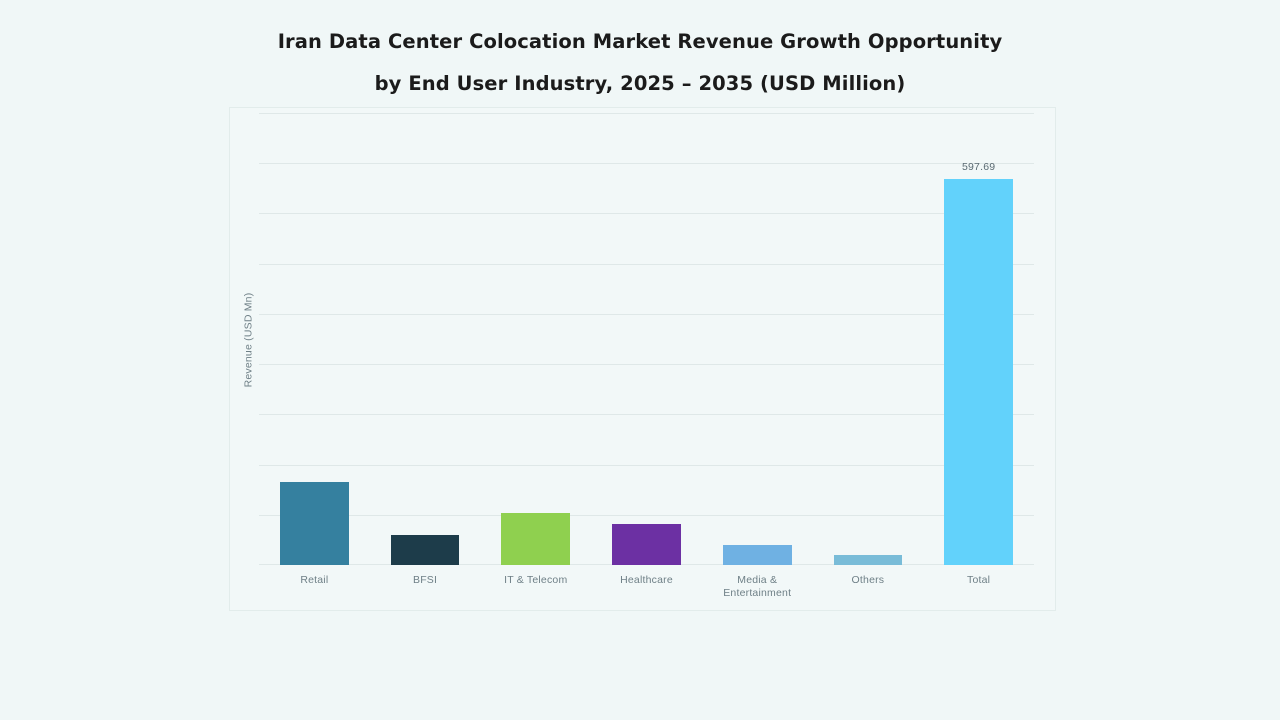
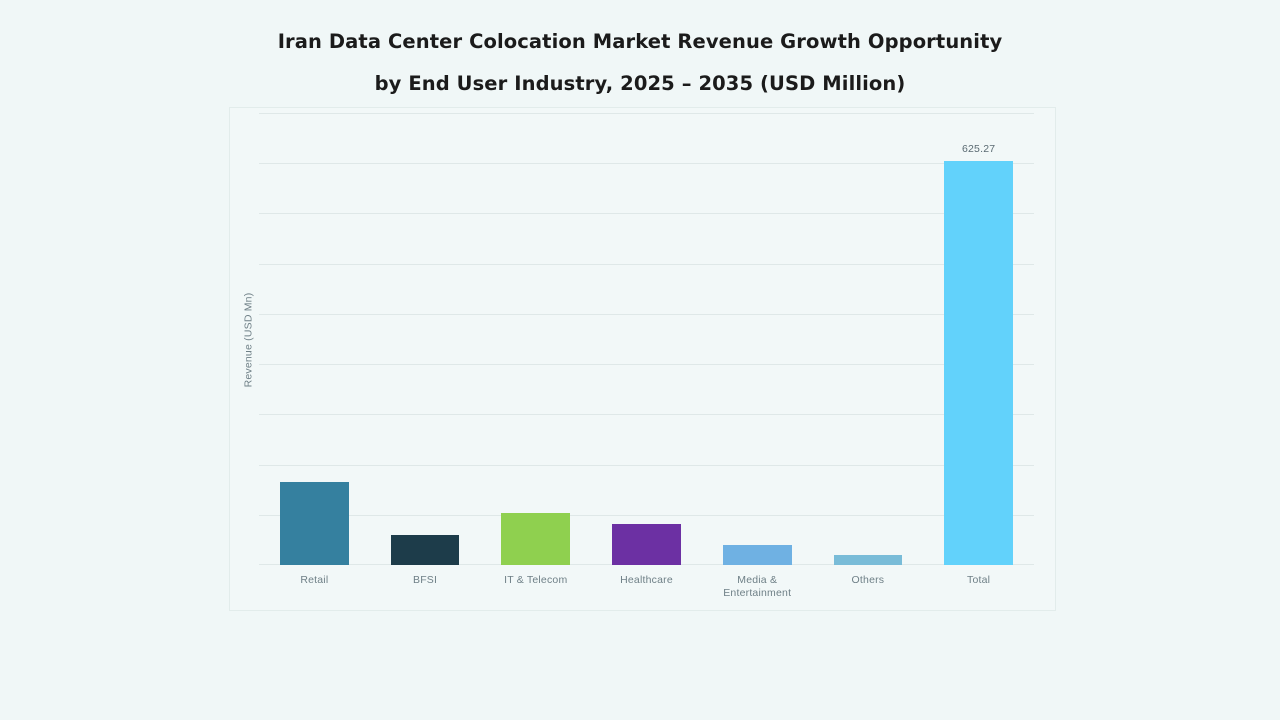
Total: 597.69 -> 625.27
